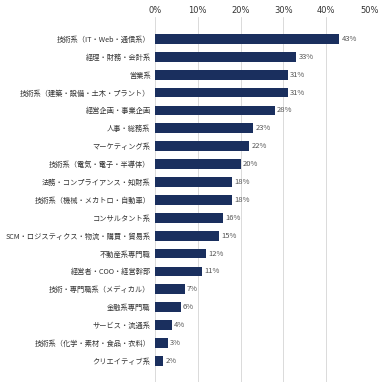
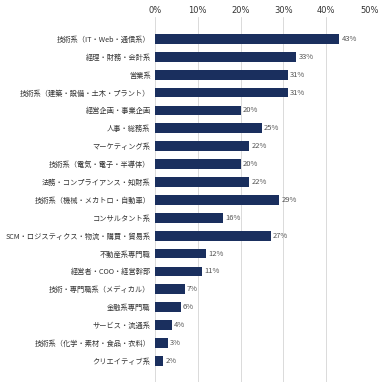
経営企画・事業企画: 28% -> 20%
人事・総務系: 23% -> 25%
法務・コンプライアンス・知財系: 18% -> 22%
技術系（機械・メカトロ・自動車）: 18% -> 29%
SCM・ロジスティクス・物流・購買・貿易系: 15% -> 27%
